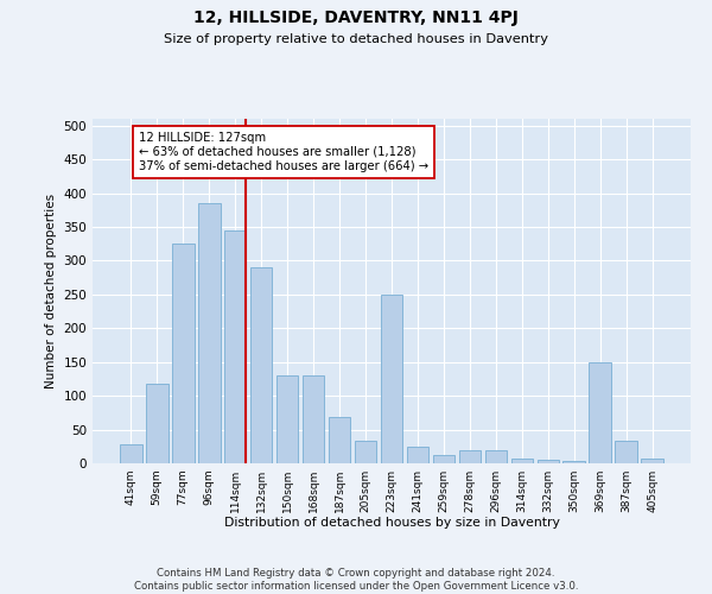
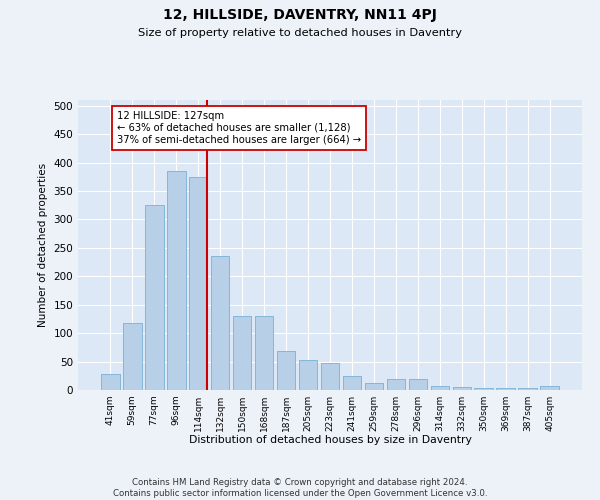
114sqm: 344 -> 375
132sqm: 290 -> 235
205sqm: 34 -> 53
223sqm: 250 -> 48
369sqm: 150 -> 3
387sqm: 34 -> 3
